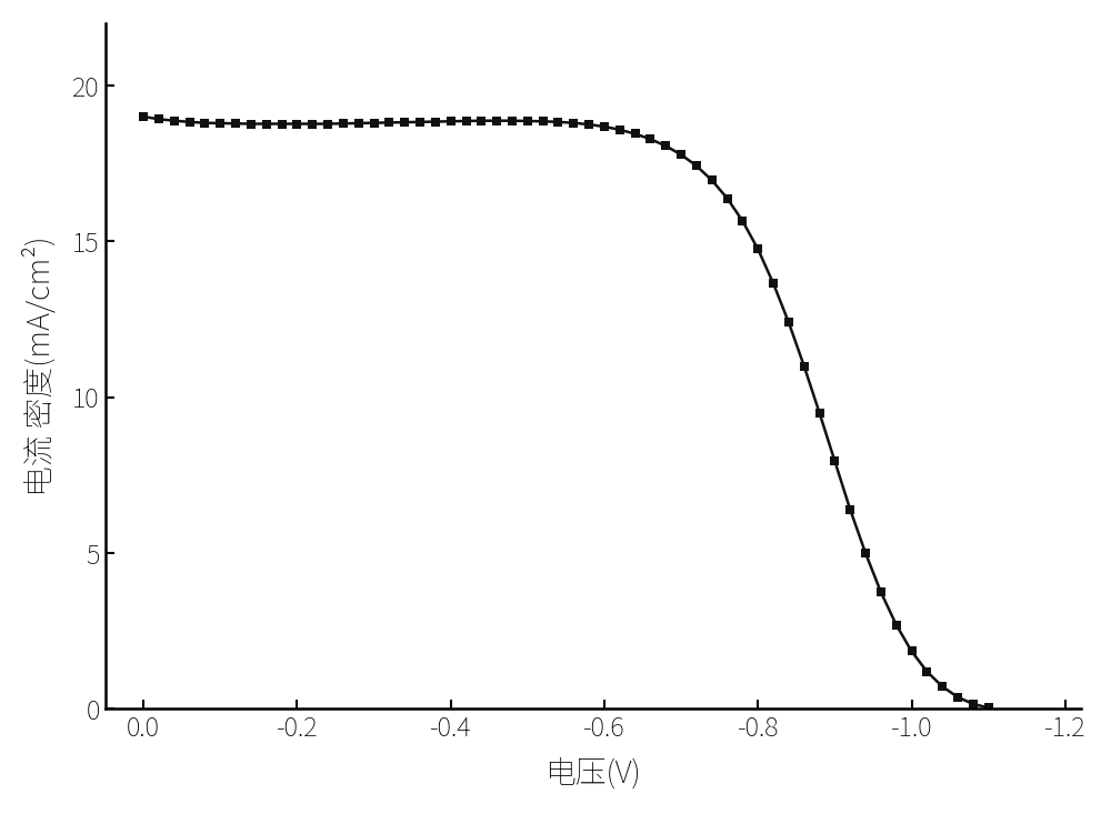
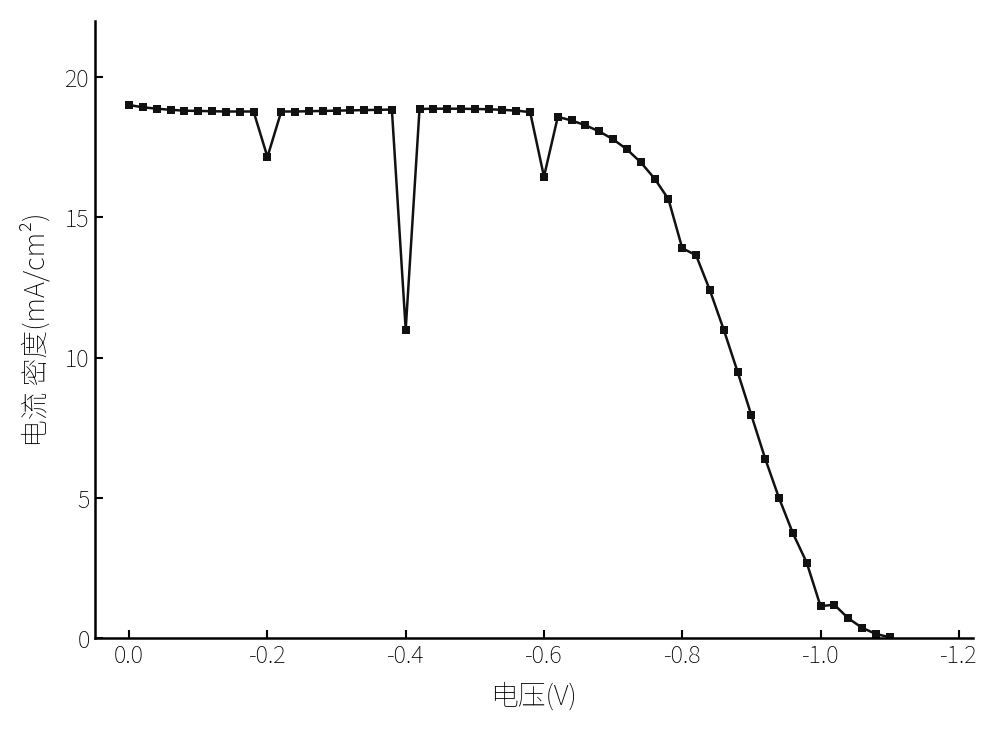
-0.2: 18.77 -> 17.15
-0.4: 18.85 -> 11.00
-0.6: 18.68 -> 16.45
-0.8: 14.75 -> 13.90
-1.0: 1.85 -> 1.15
